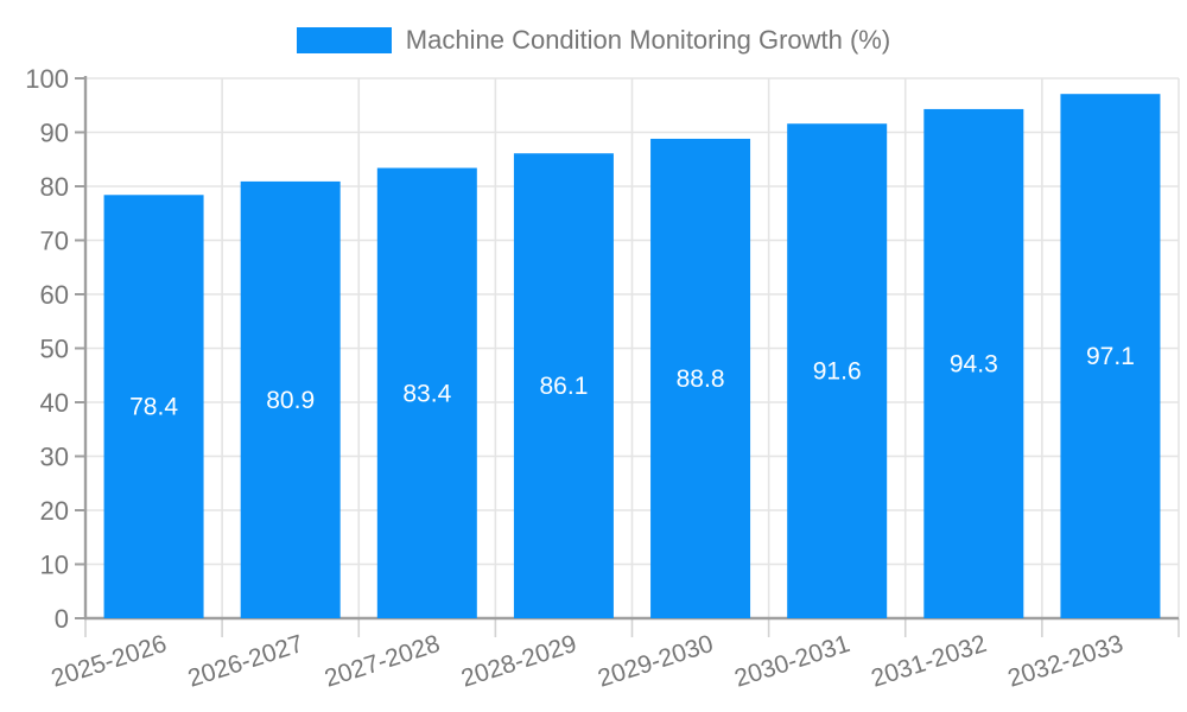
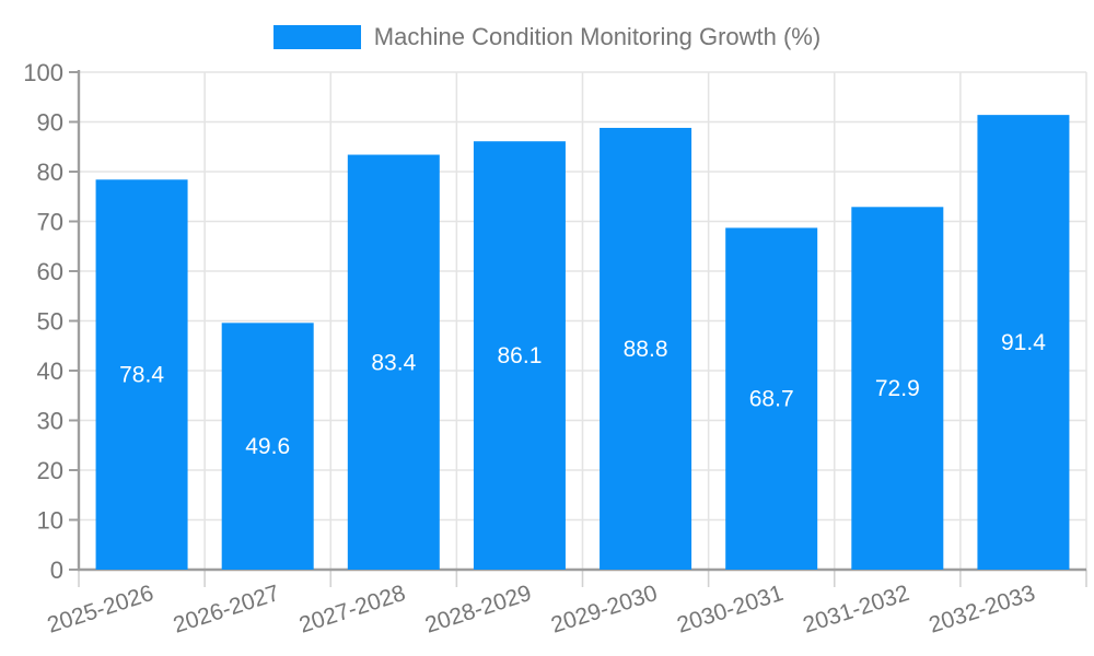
2026-2027: 80.9 -> 49.6
2030-2031: 91.6 -> 68.7
2031-2032: 94.3 -> 72.9
2032-2033: 97.1 -> 91.4
